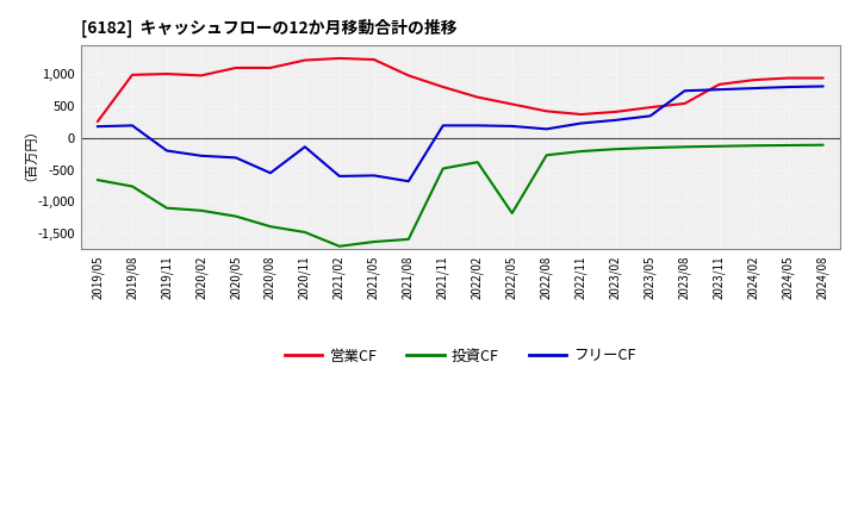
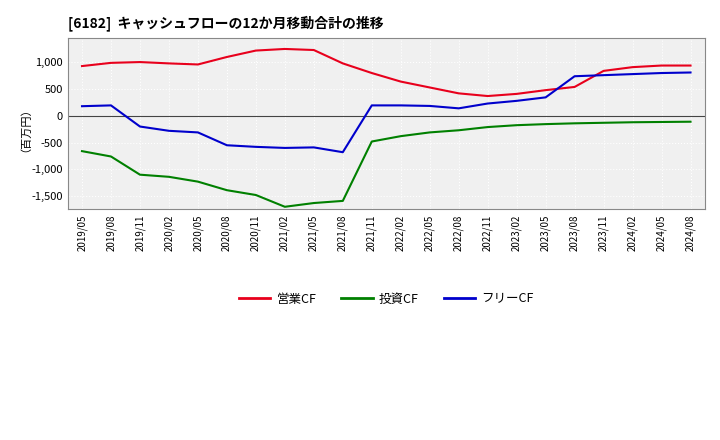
営業CF/2019/05: 260 -> 930
営業CF/2020/05: 1,100 -> 960
フリーCF/2020/11: -140 -> -580
投資CF/2022/05: -1,180 -> -310
